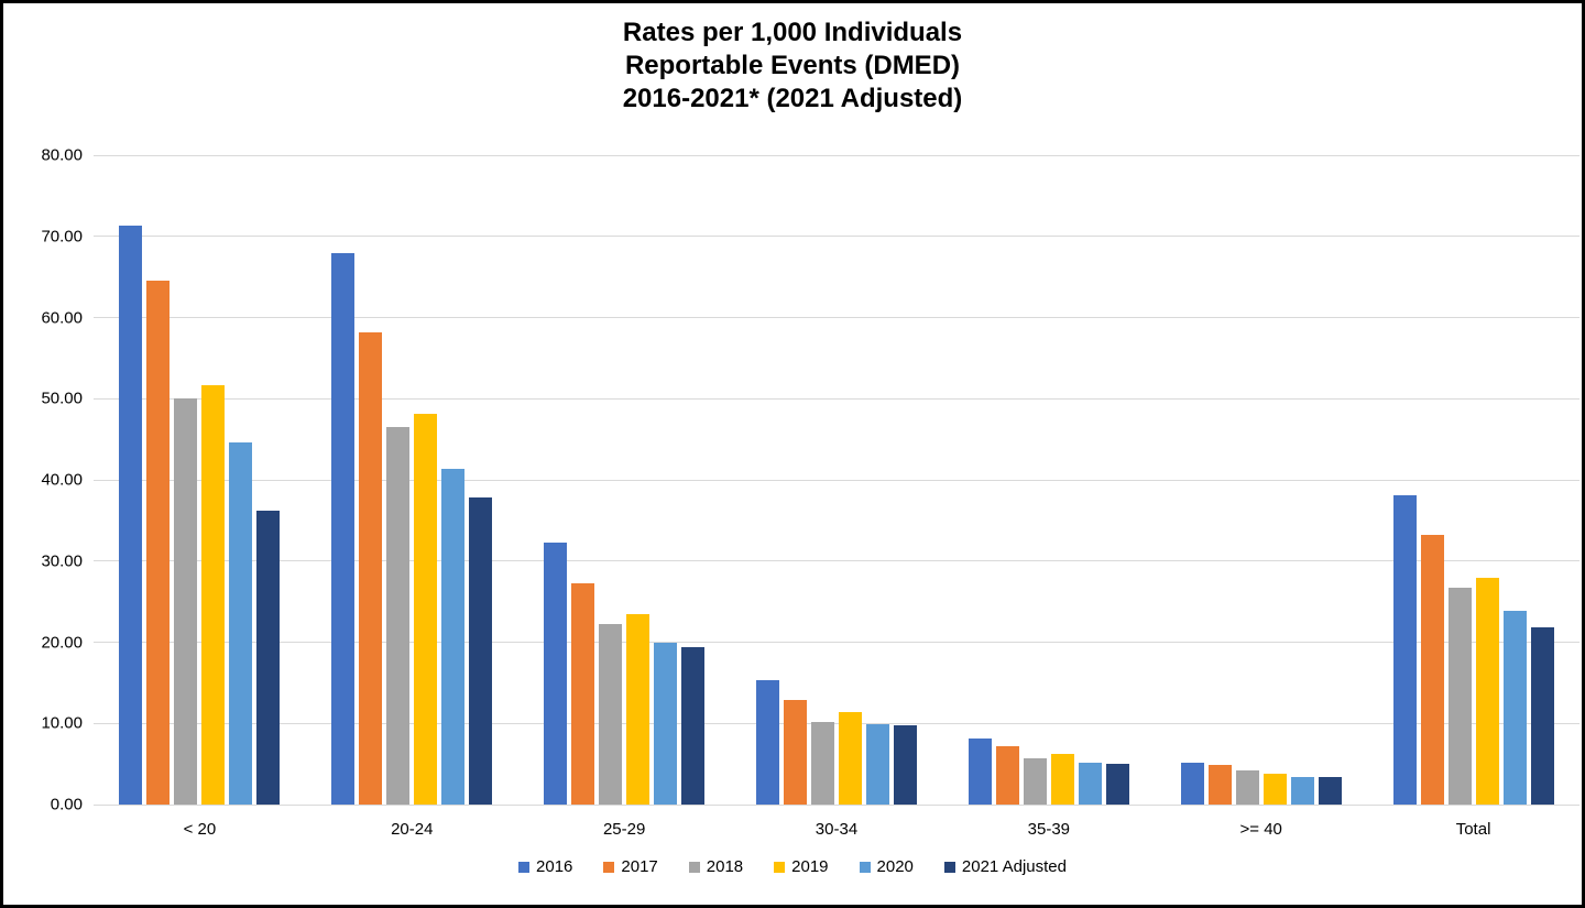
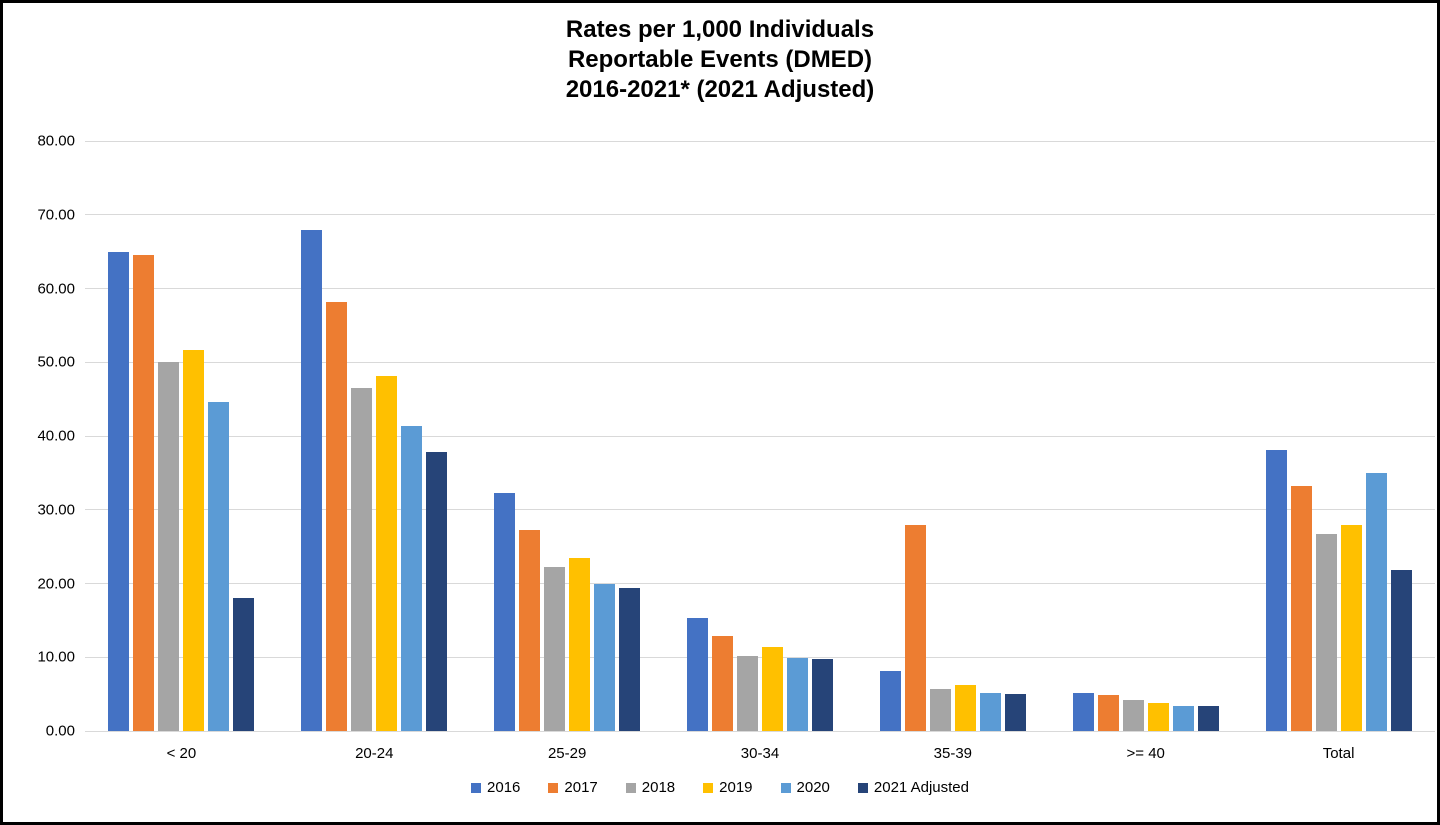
2016/< 20: 71 -> 65
2021 Adjusted/< 20: 36 -> 18
2017/35-39: 7 -> 28
2020/Total: 24 -> 35
